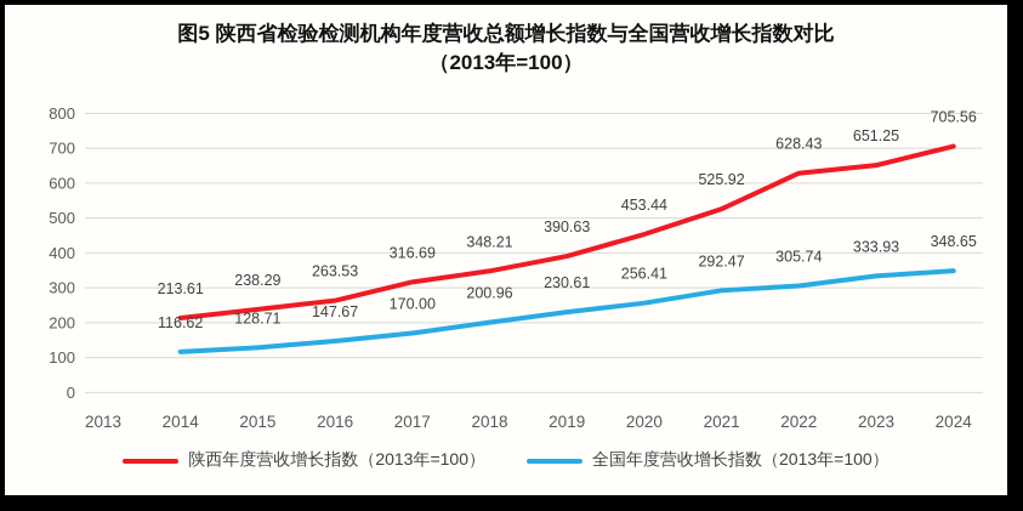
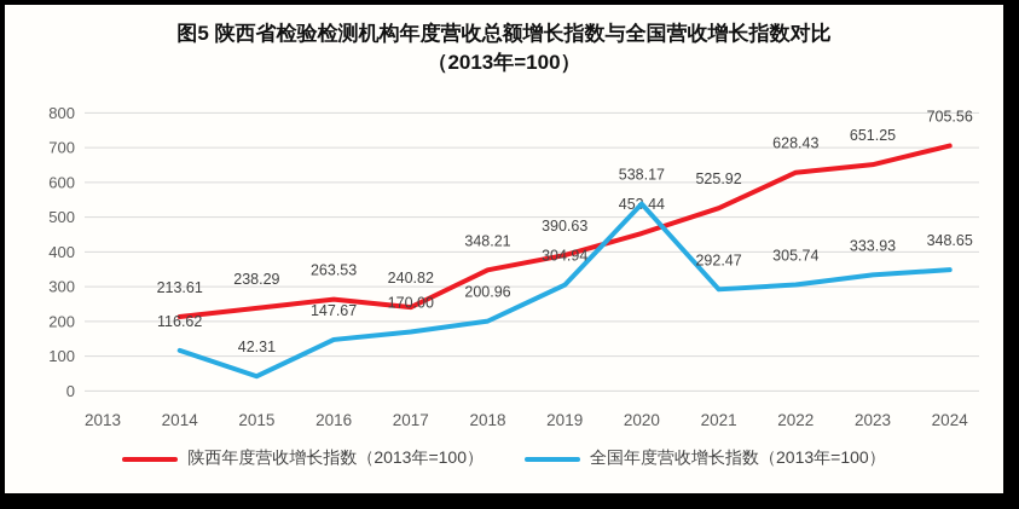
全国年度营收增长指数（2013年=100）/2015: 128.71 -> 42.31
陕西年度营收增长指数（2013年=100）/2017: 316.69 -> 240.82
全国年度营收增长指数（2013年=100）/2019: 230.61 -> 304.94
全国年度营收增长指数（2013年=100）/2020: 256.41 -> 538.17
